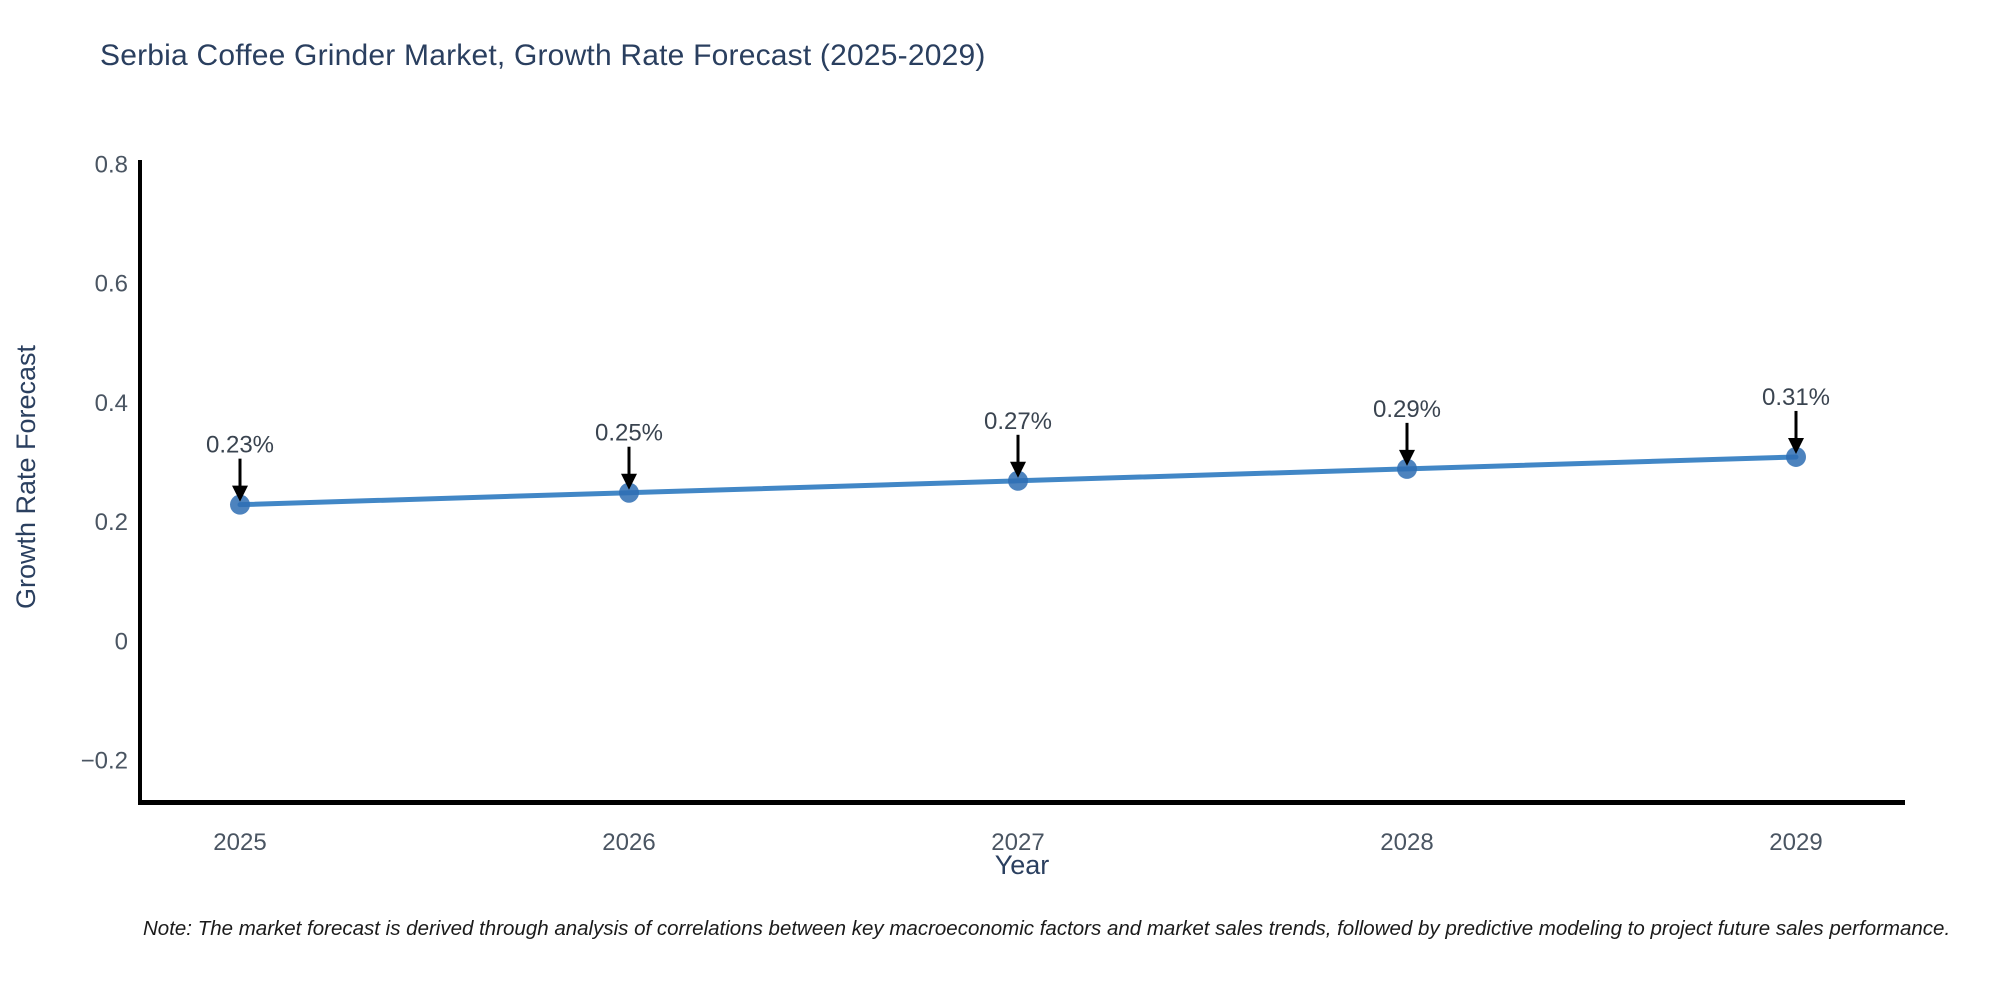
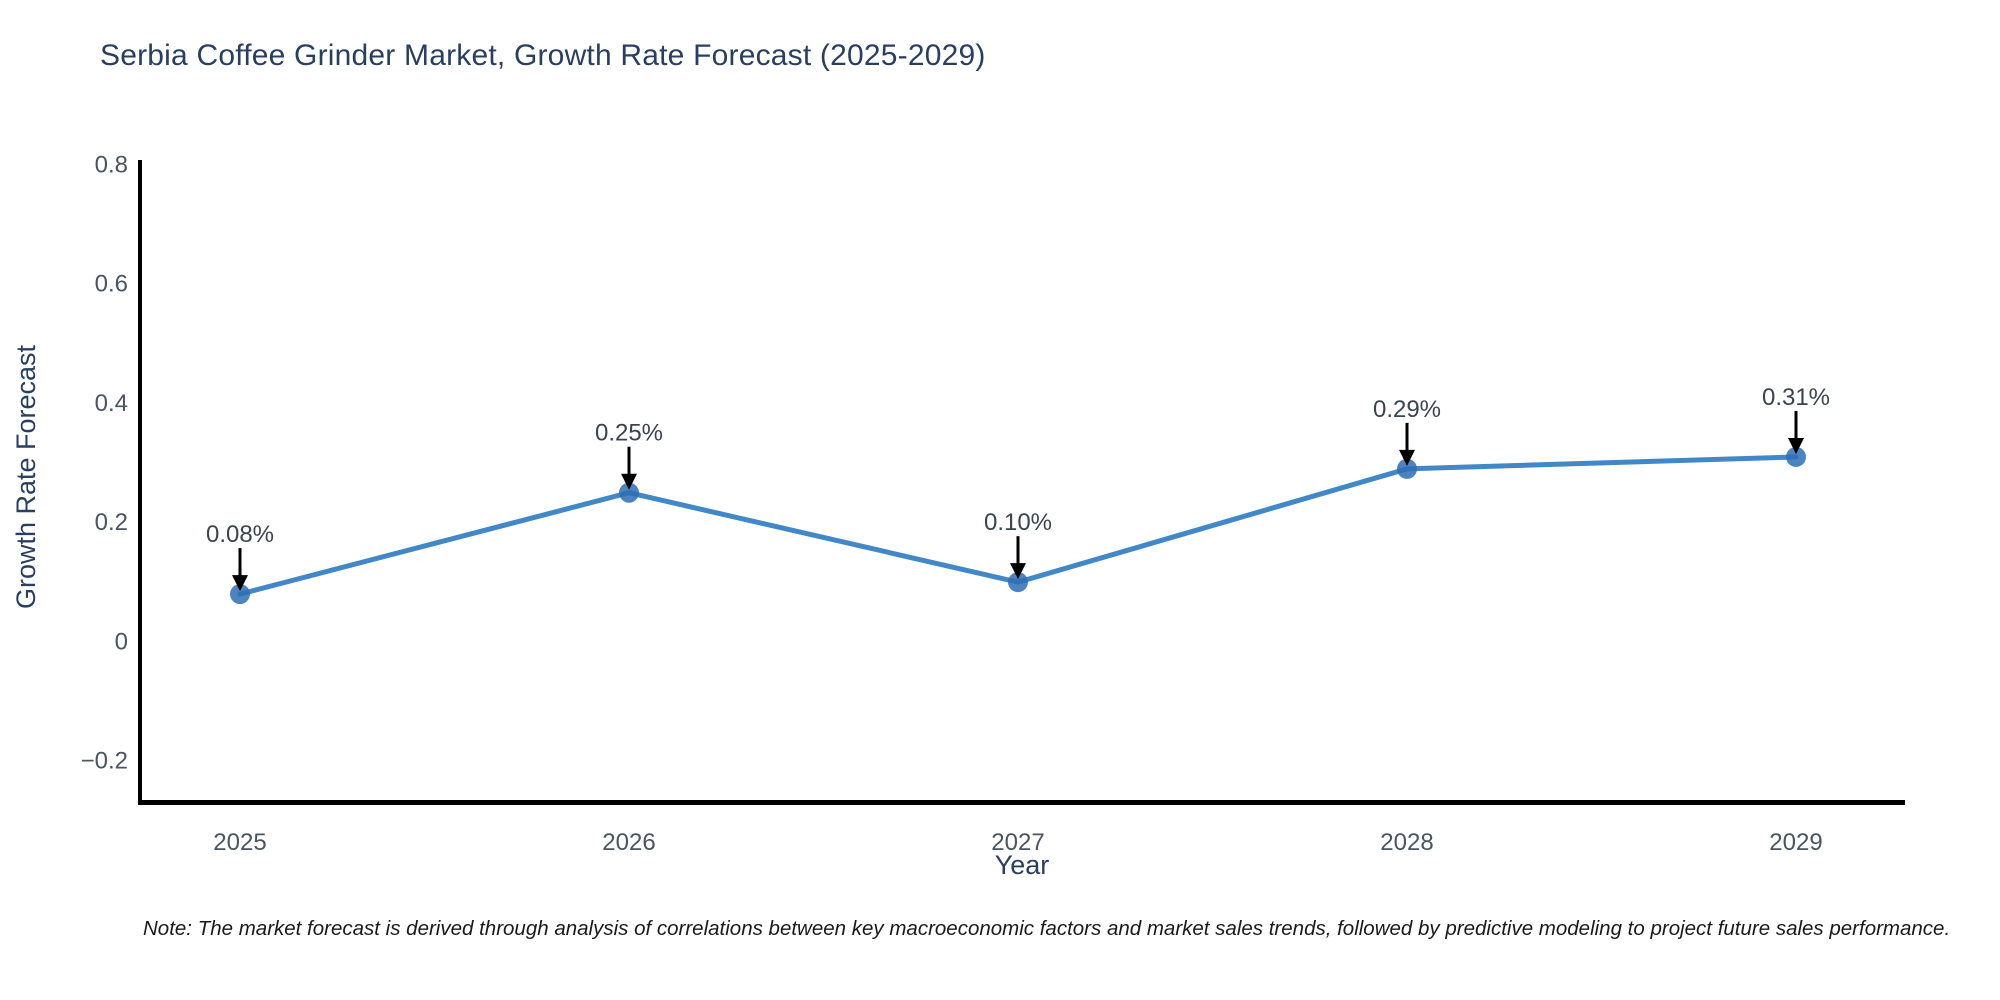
2025: 0.23% -> 0.08%
2027: 0.27% -> 0.10%
